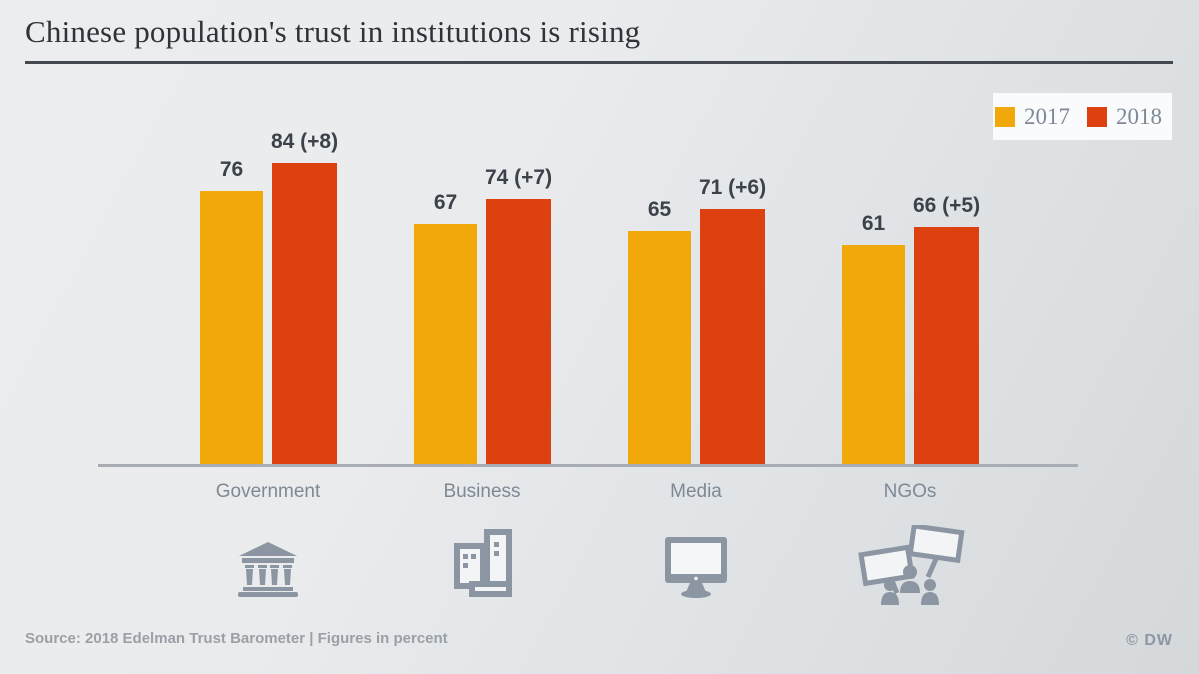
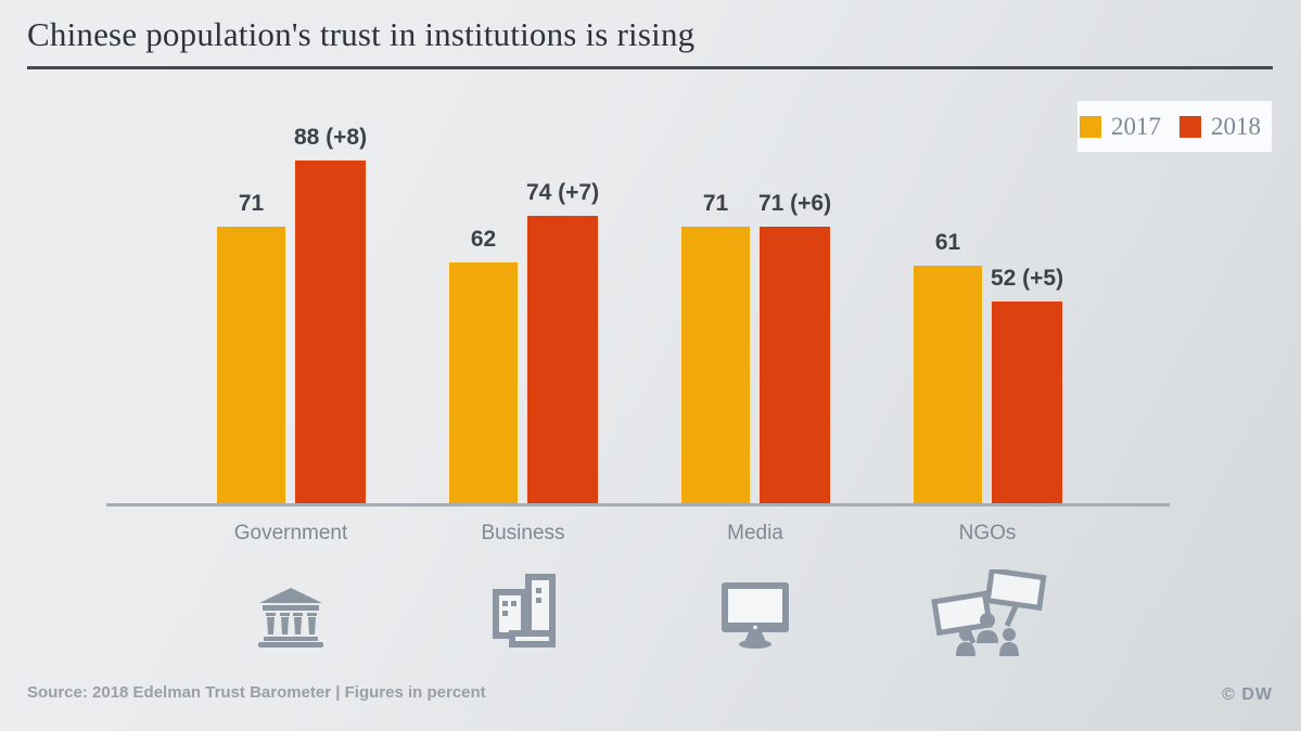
2017/Government: 76 -> 71
2018/Government: 84 -> 88
2017/Business: 67 -> 62
2017/Media: 65 -> 71
2018/NGOs: 66 -> 52
